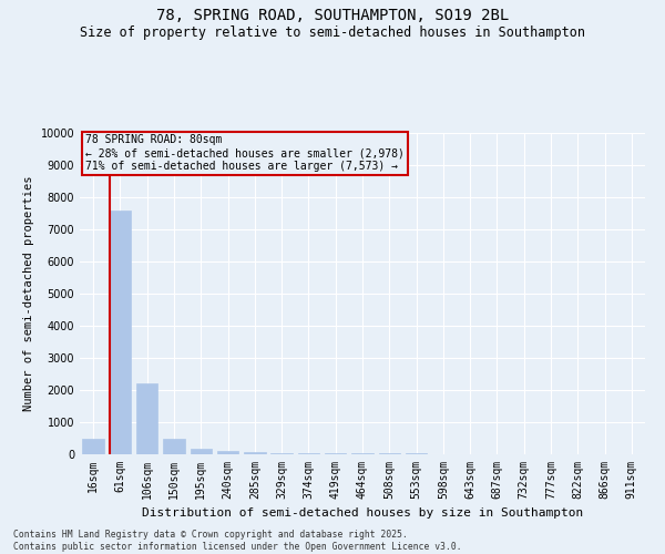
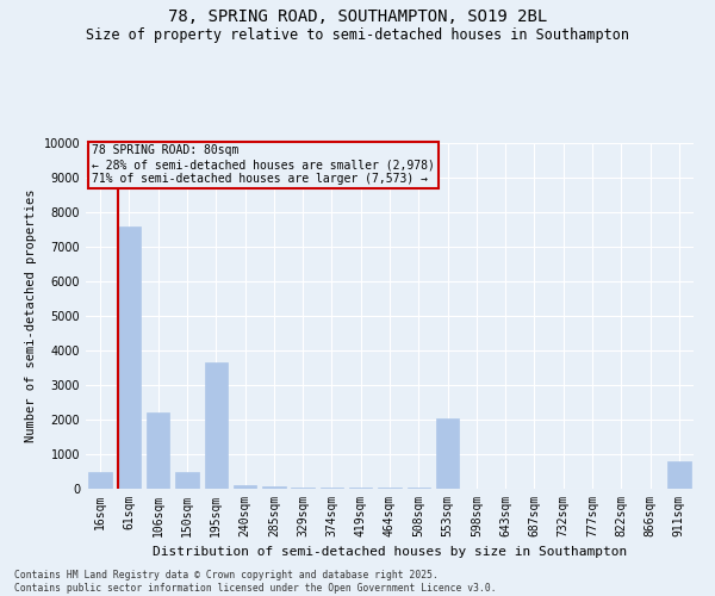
195sqm: 180 -> 3650
553sqm: 20 -> 2050
911sqm: 0 -> 800
